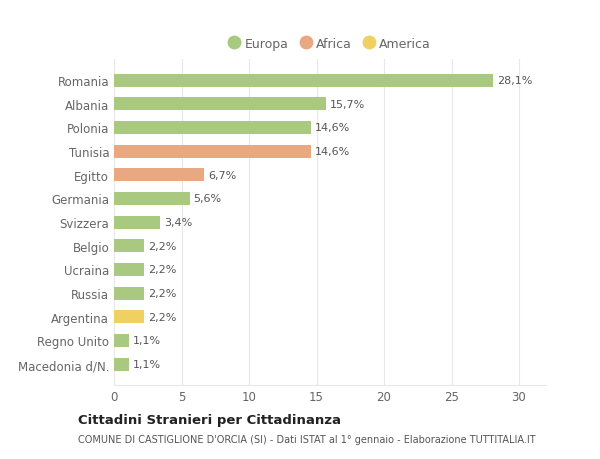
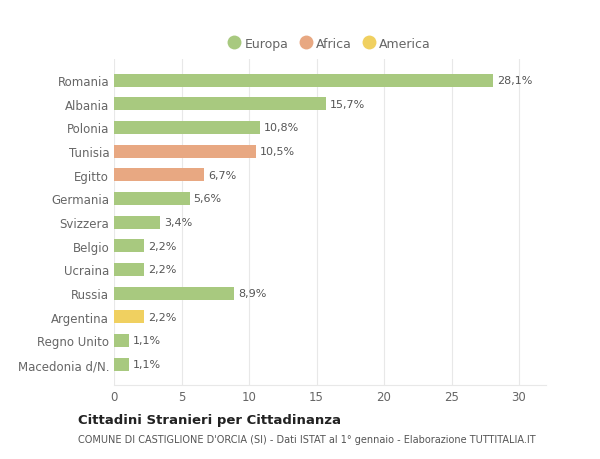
Polonia: 14,6% -> 10,8%
Tunisia: 14,6% -> 10,5%
Russia: 2,2% -> 8,9%
